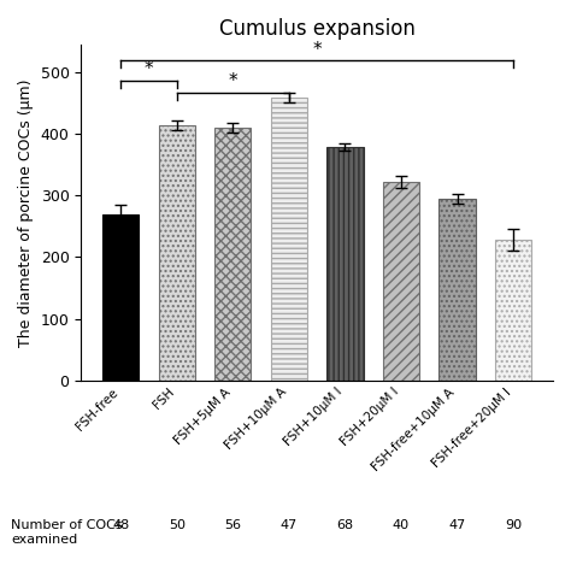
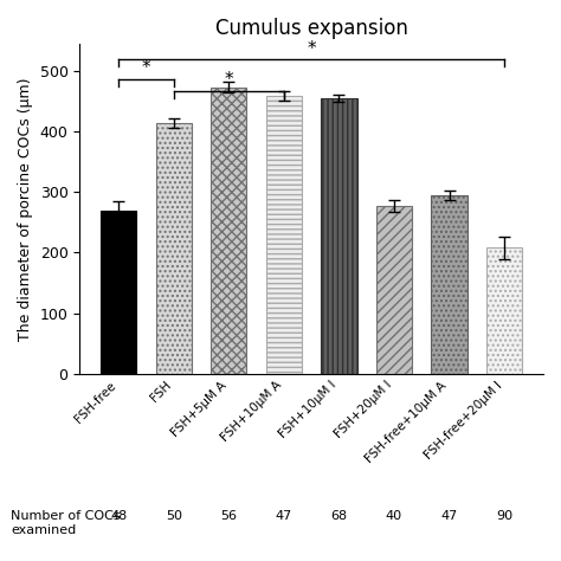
FSH+5μM A: 410 -> 474
FSH+10μM I: 380 -> 456
FSH+20μM I: 323 -> 278
FSH-free+20μM I: 228 -> 208
